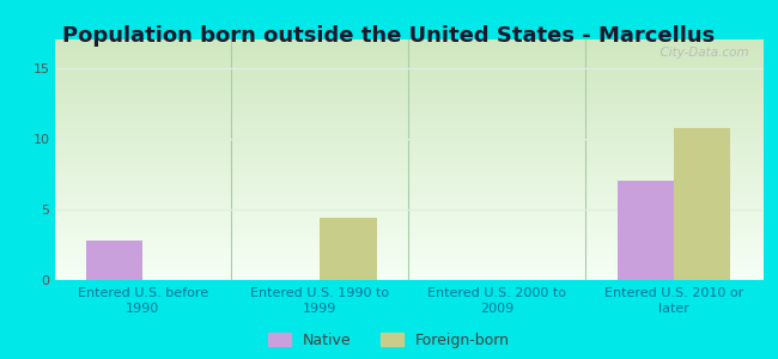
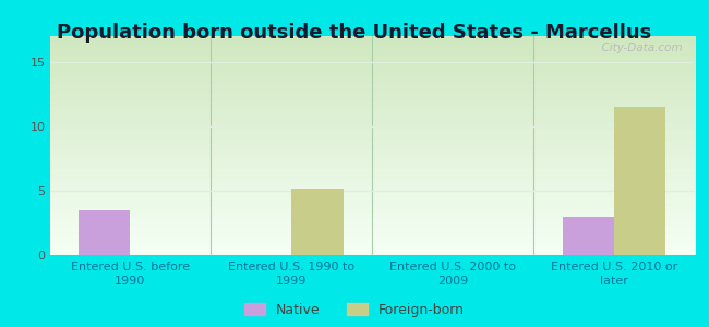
Native/Entered U.S. before 1990: 2.8 -> 3.5
Foreign-born/Entered U.S. 1990 to 1999: 4.4 -> 5.2
Native/Entered U.S. 2010 or later: 7.0 -> 3.0
Foreign-born/Entered U.S. 2010 or later: 10.7 -> 11.5
